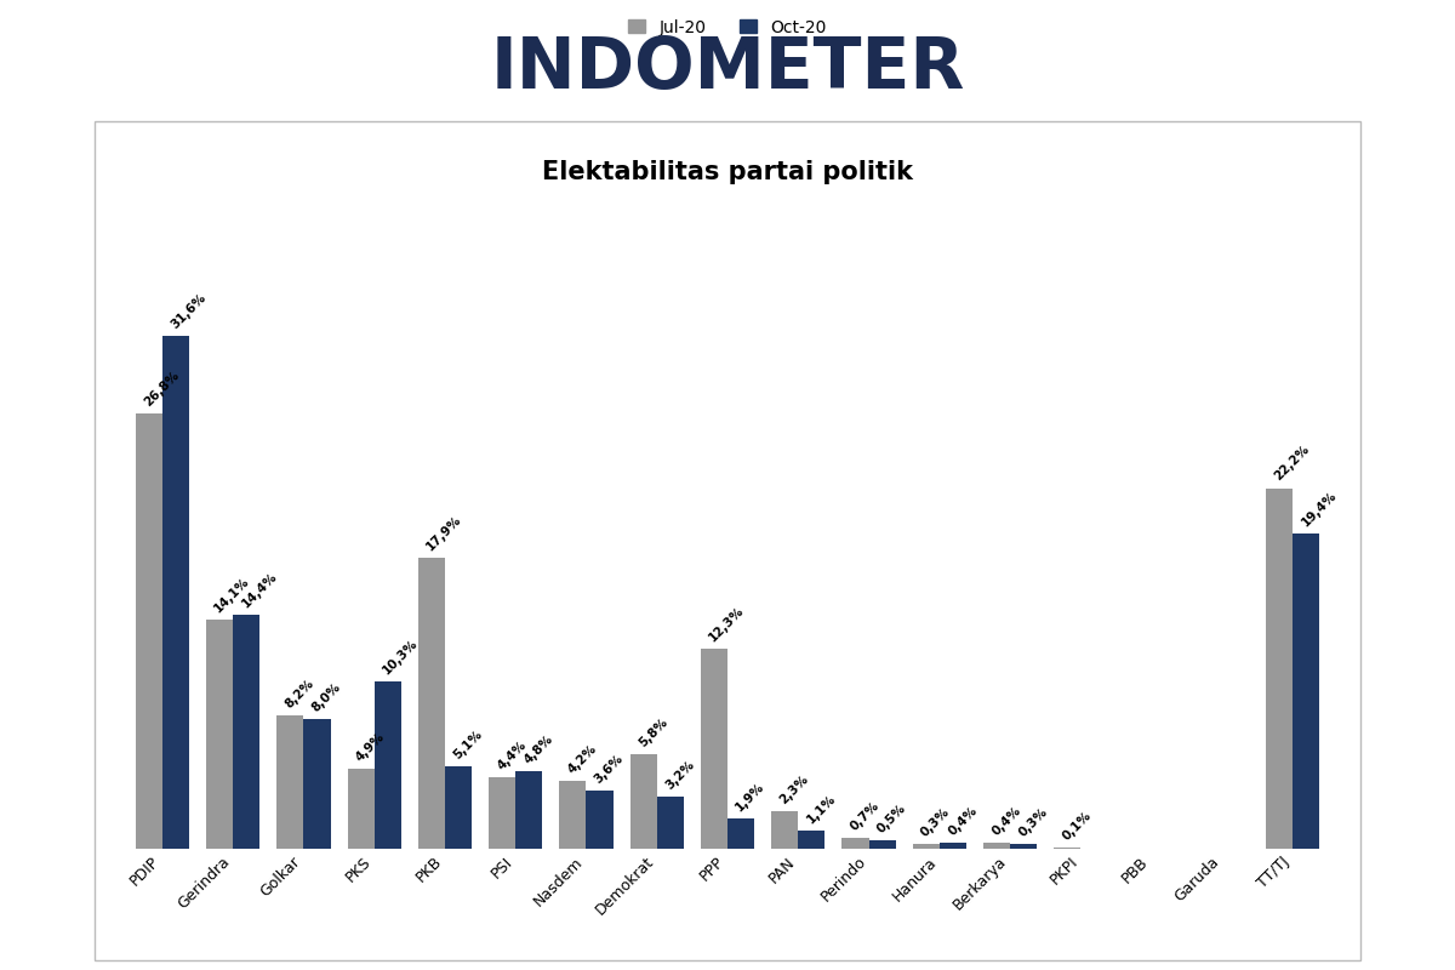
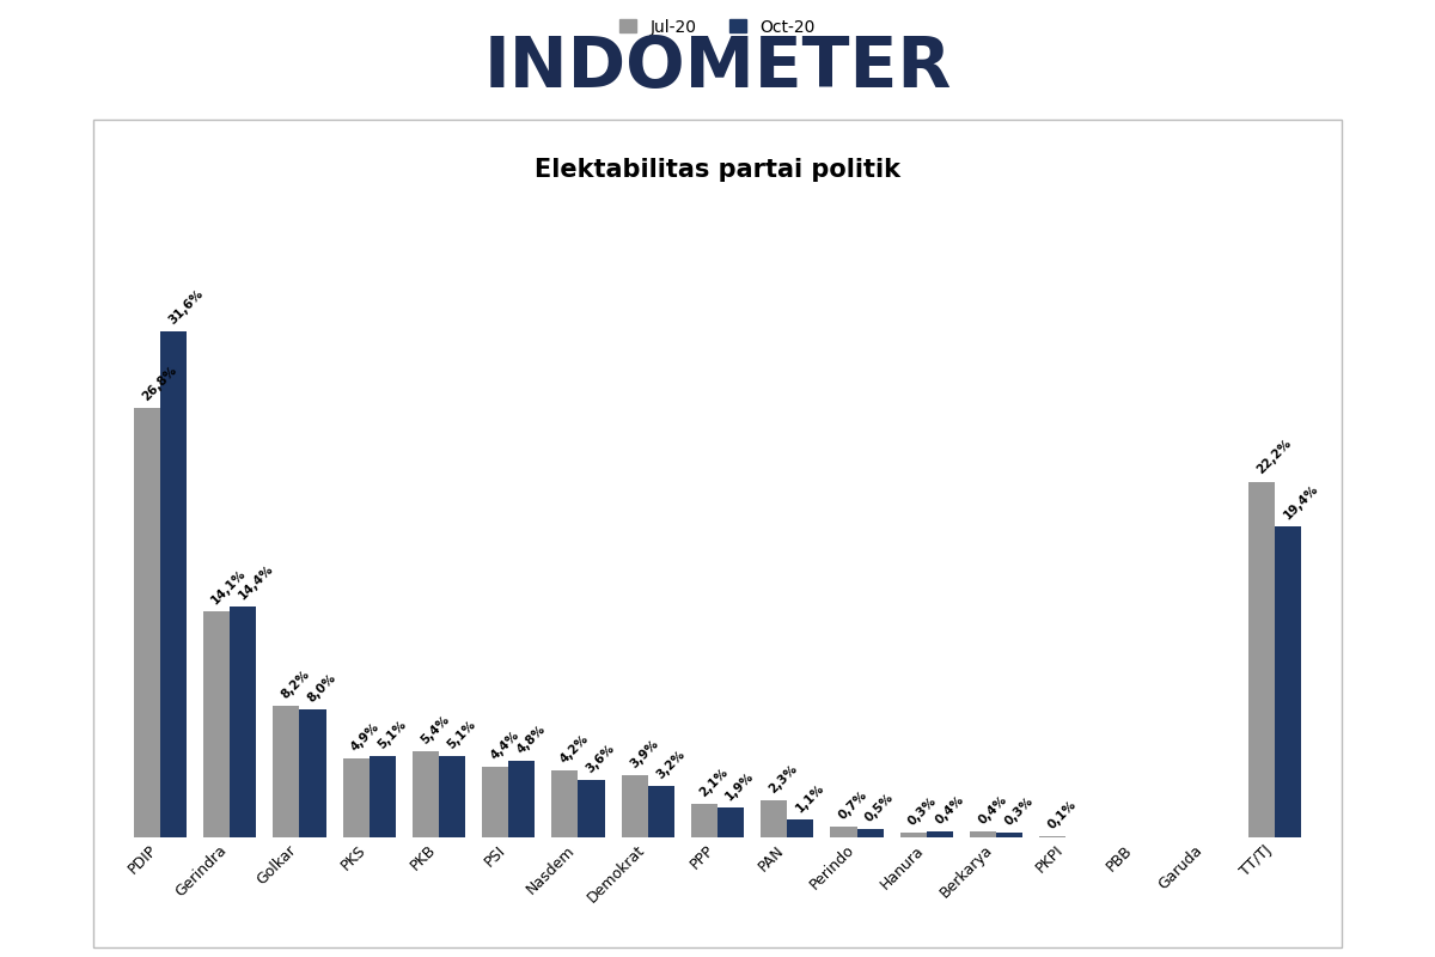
Oct-20/PKS: 10,3% -> 5,1%
Jul-20/PKB: 17,9% -> 5,4%
Jul-20/Demokrat: 5,8% -> 3,9%
Jul-20/PPP: 12,3% -> 2,1%
